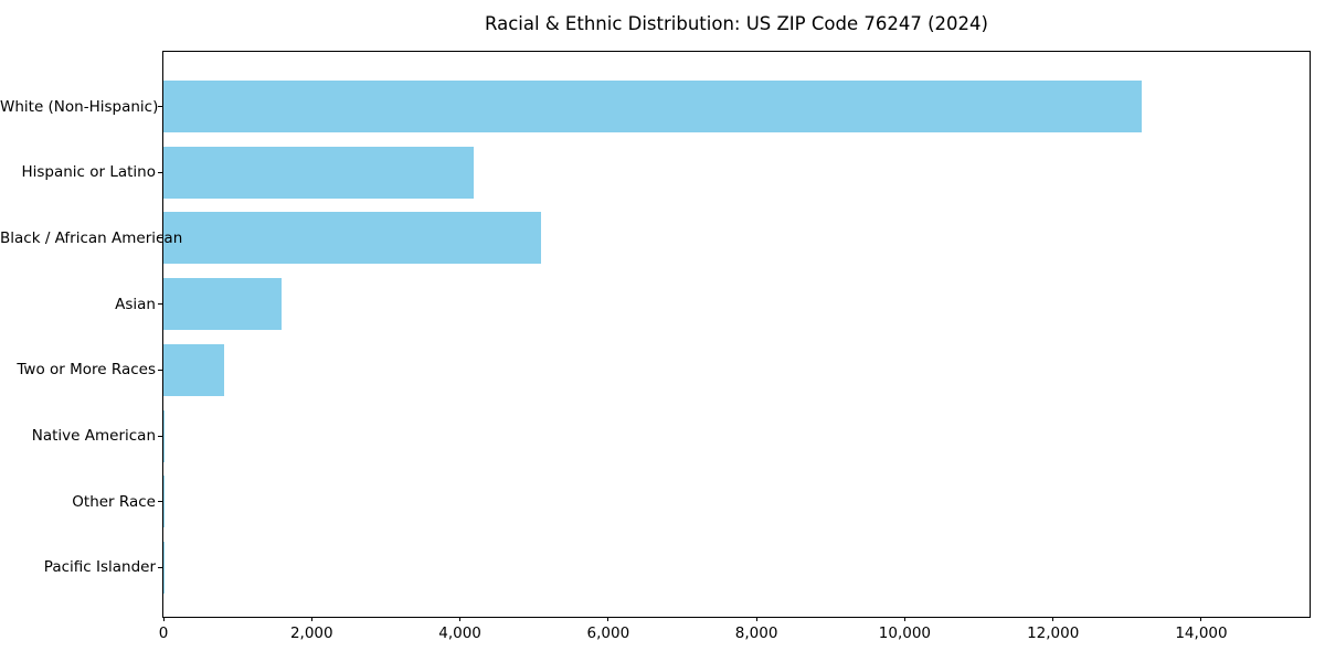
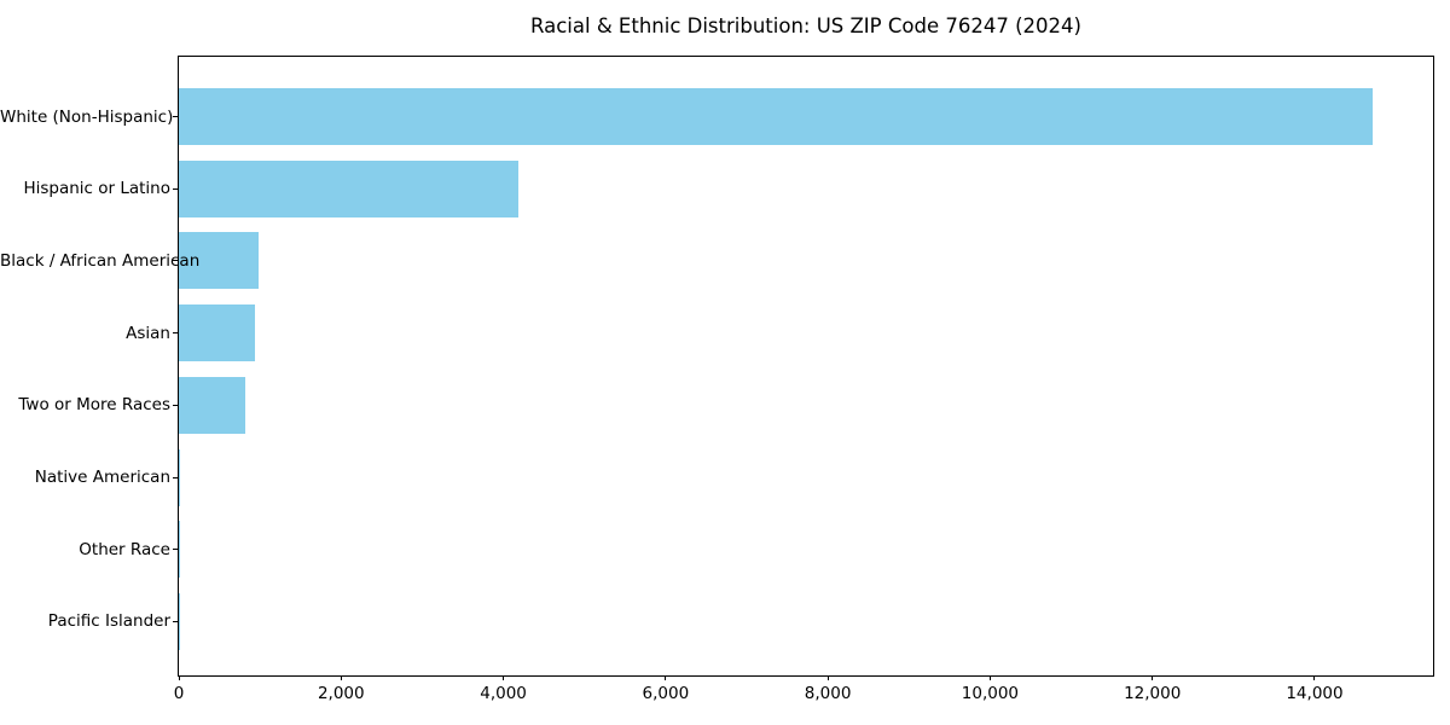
White (Non-Hispanic): 13200 -> 14700
Black / African American: 5100 -> 1000
Asian: 1600 -> 900
